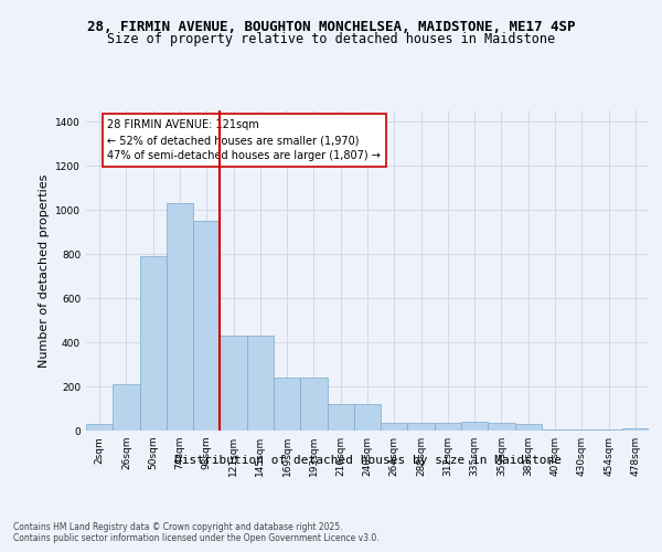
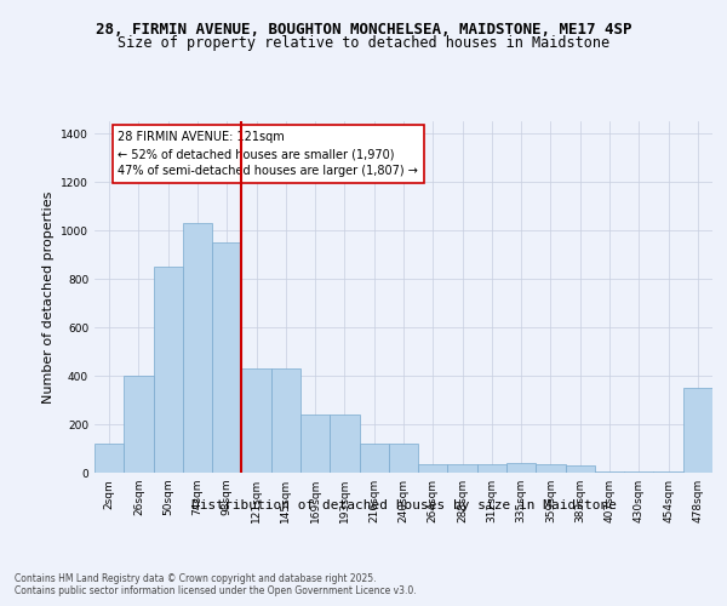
2sqm: 30 -> 120
26sqm: 210 -> 400
50sqm: 790 -> 850
478sqm: 10 -> 350
